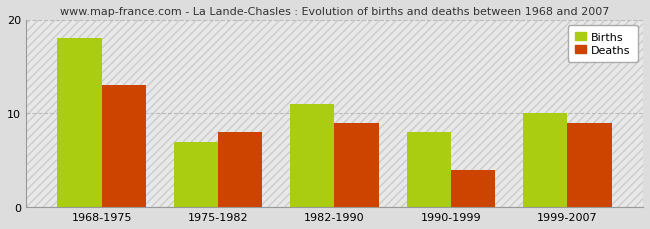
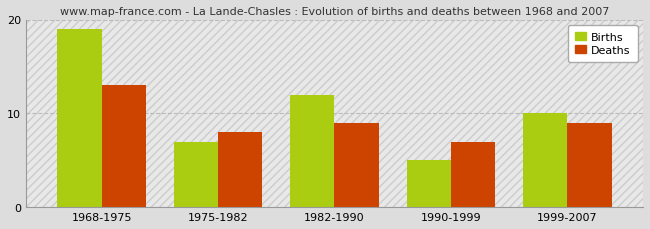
Births/1968-1975: 18 -> 19
Births/1982-1990: 11 -> 12
Births/1990-1999: 8 -> 5
Deaths/1990-1999: 4 -> 7
